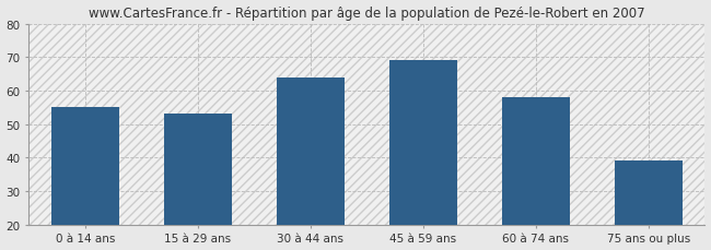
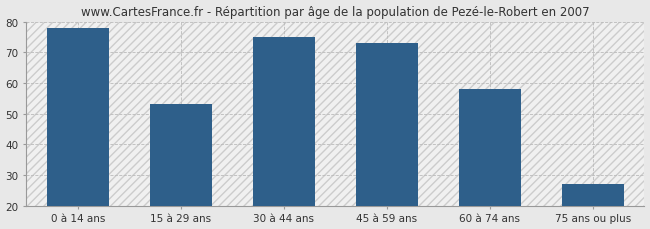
0 à 14 ans: 55 -> 78
30 à 44 ans: 64 -> 75
45 à 59 ans: 69 -> 73
75 ans ou plus: 39 -> 27
